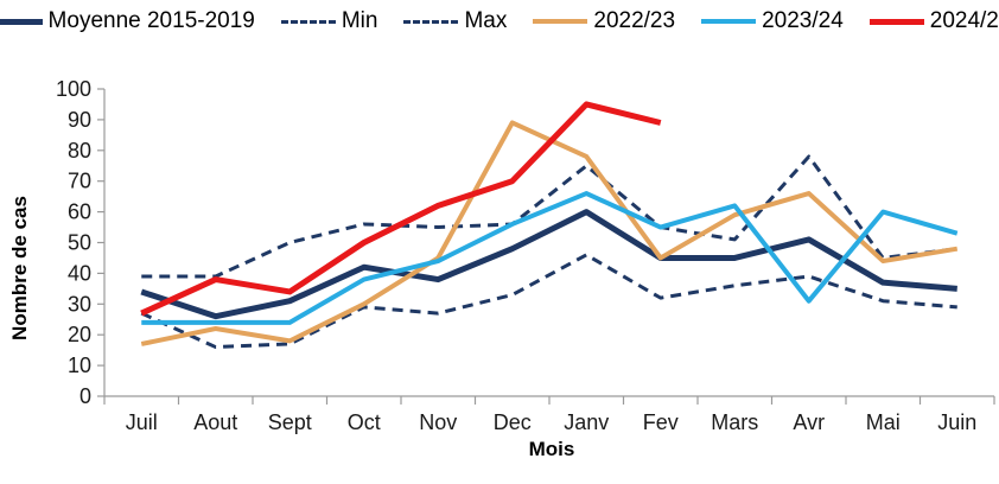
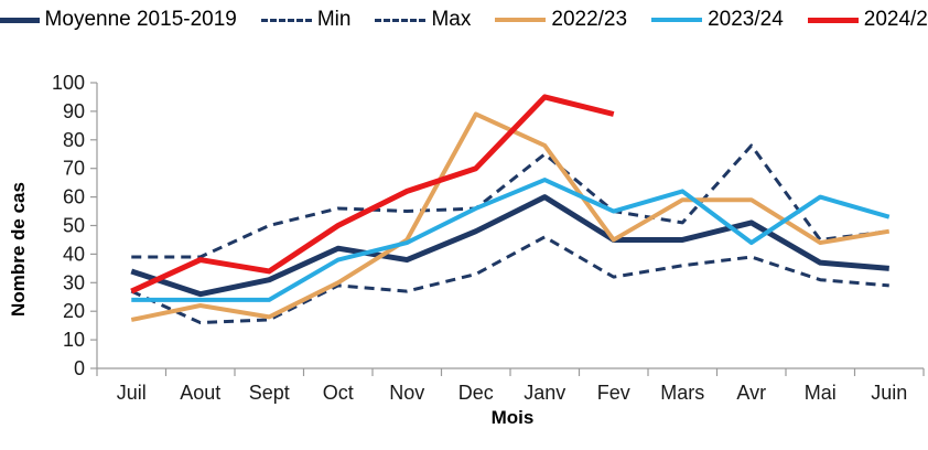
2022/23/Avr: 66 -> 59
2023/24/Avr: 31 -> 44
